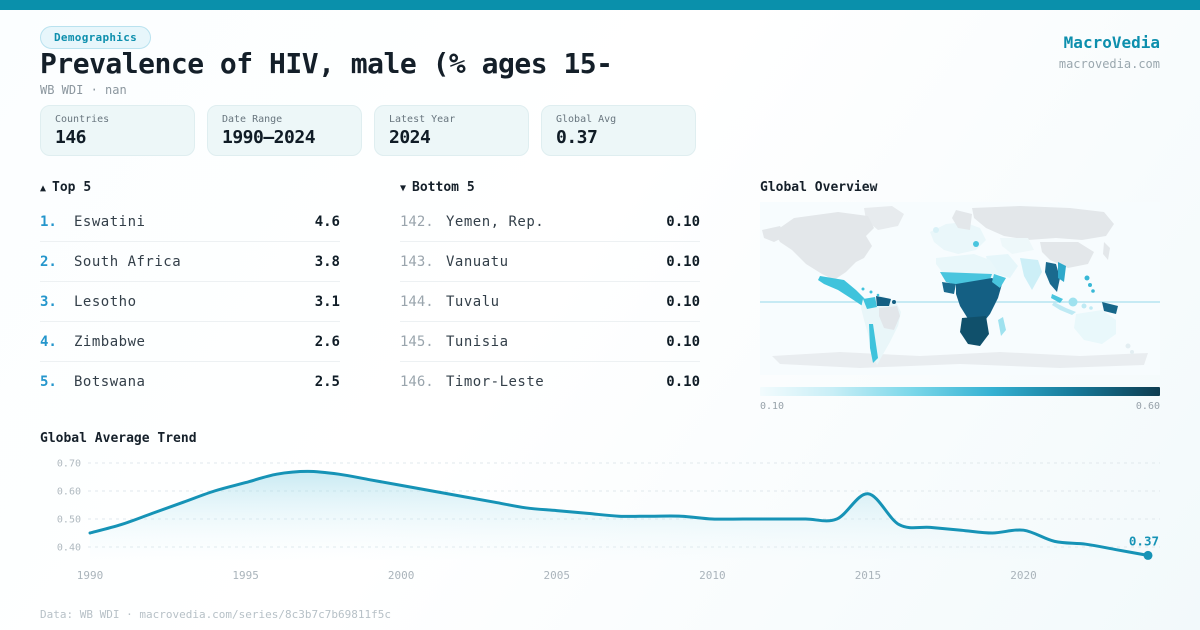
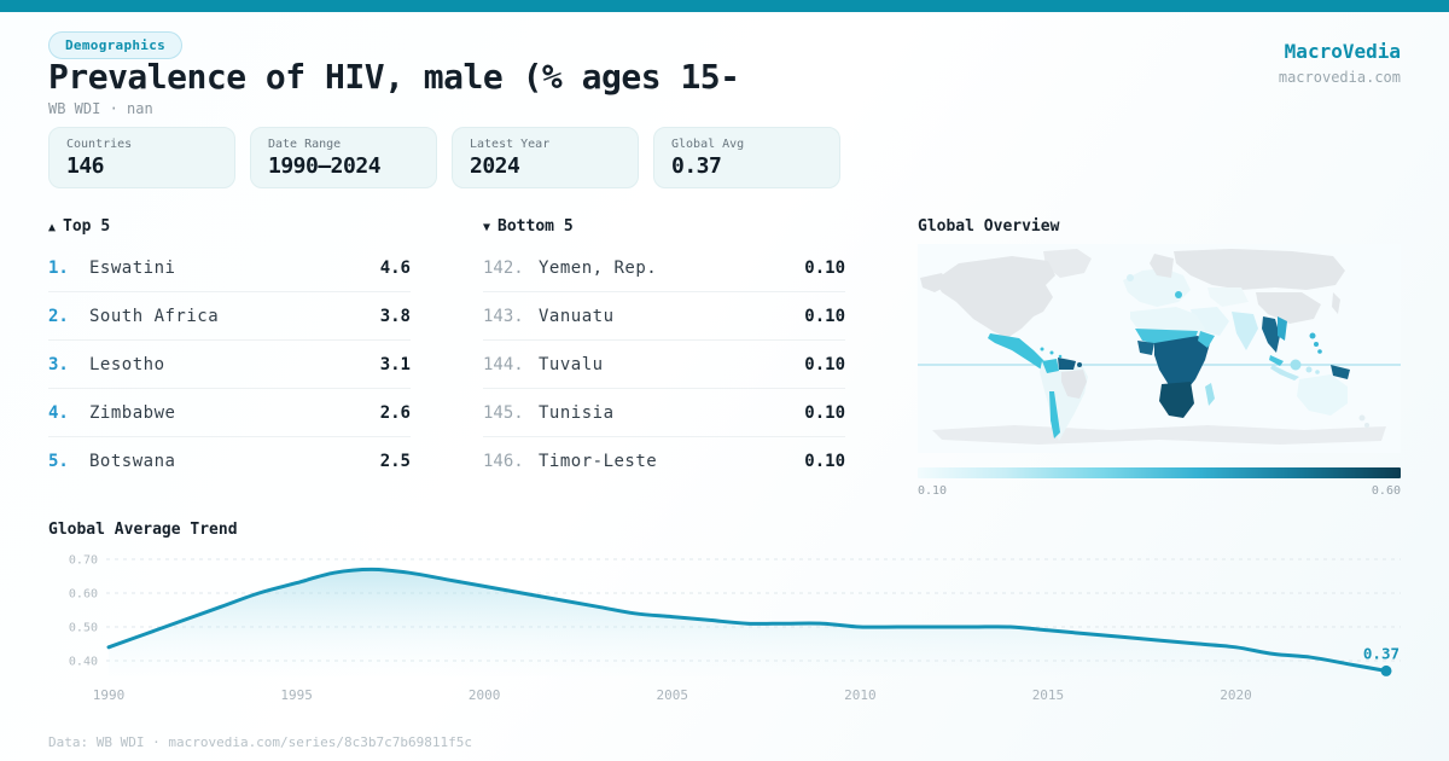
1990: 0.45 -> 0.44
2015: 0.59 -> 0.49
2020: 0.46 -> 0.44
